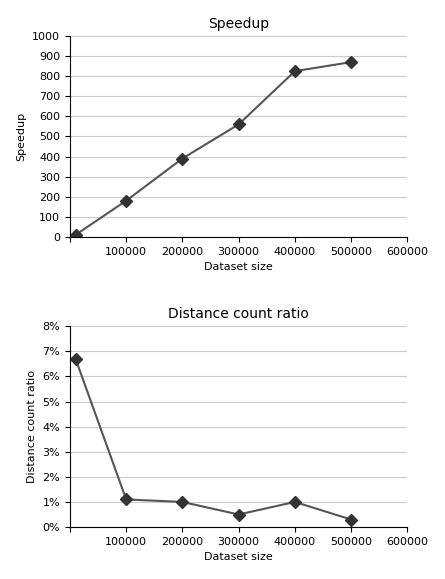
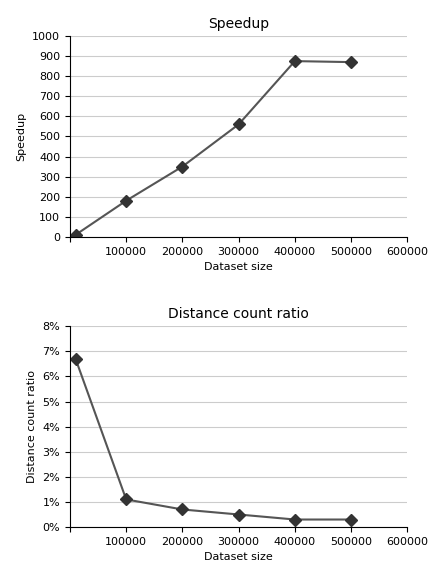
Speedup/200000: 390 -> 350
Speedup/400000: 825 -> 875
Distance count ratio/200000: 1.0% -> 0.7%
Distance count ratio/400000: 1.0% -> 0.3%
